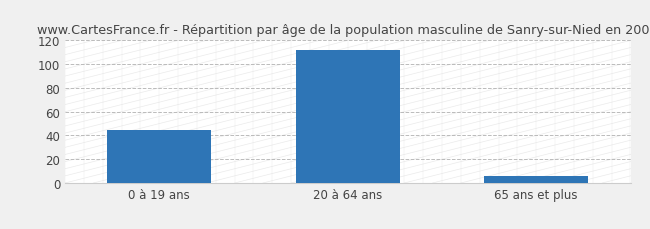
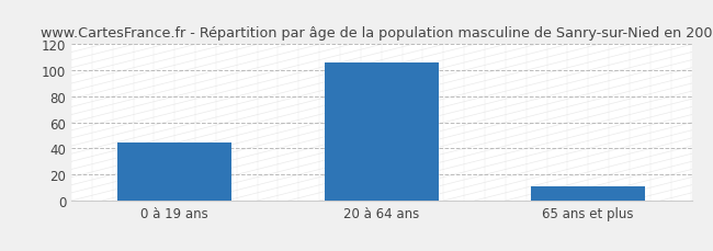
20 à 64 ans: 112 -> 106
65 ans et plus: 6 -> 11
